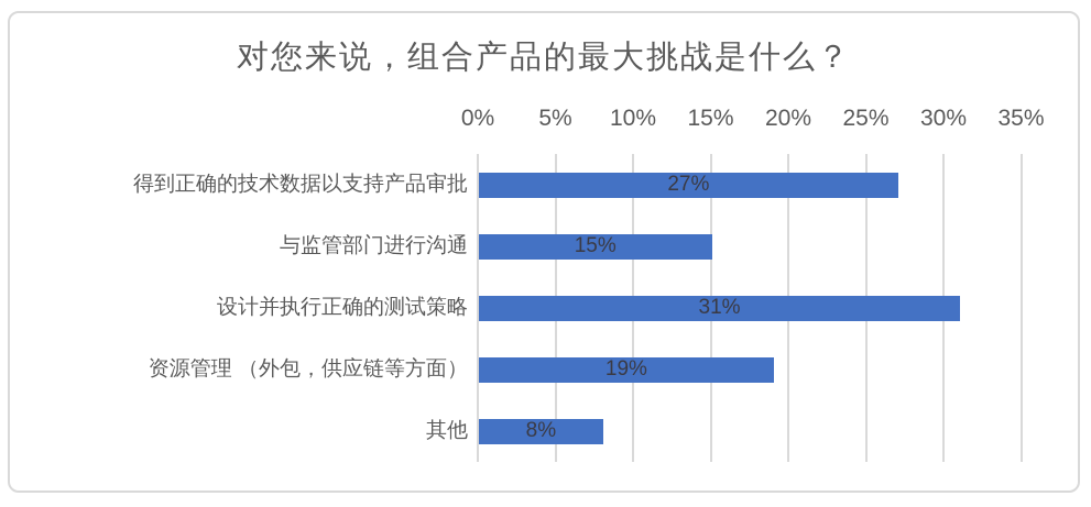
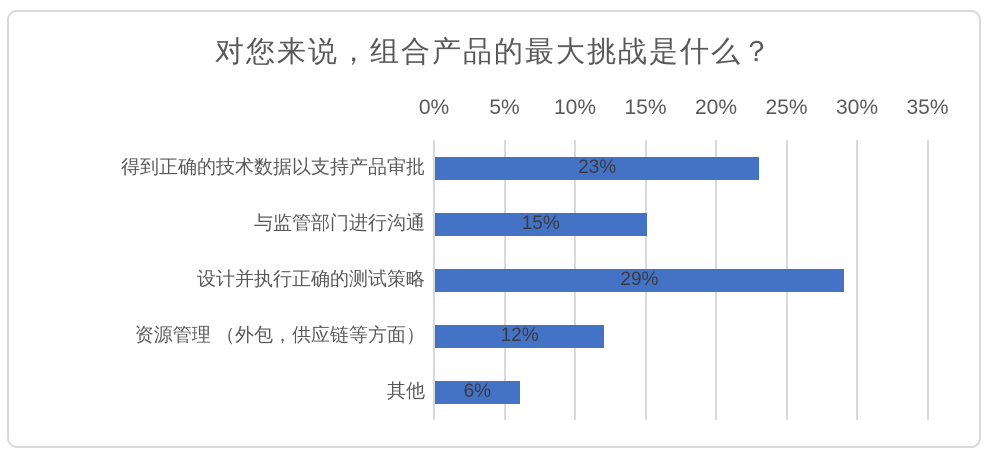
得到正确的技术数据以支持产品审批: 27% -> 23%
设计并执行正确的测试策略: 31% -> 29%
资源管理 （外包，供应链等方面）: 19% -> 12%
其他: 8% -> 6%
